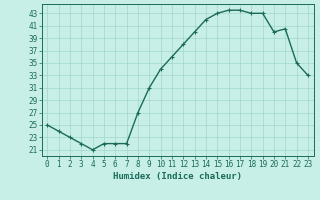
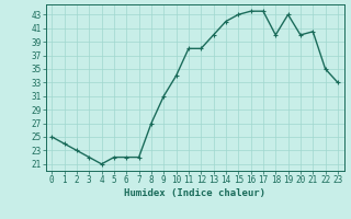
11: 36.0 -> 38.0
18: 43.0 -> 40.0
